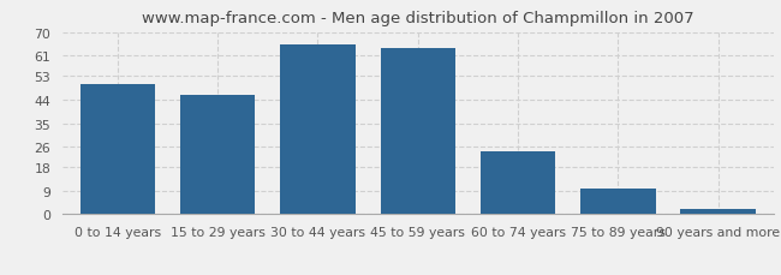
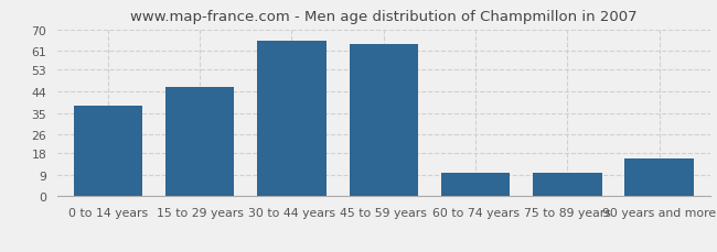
0 to 14 years: 50 -> 38
60 to 74 years: 24 -> 10
90 years and more: 2 -> 16
